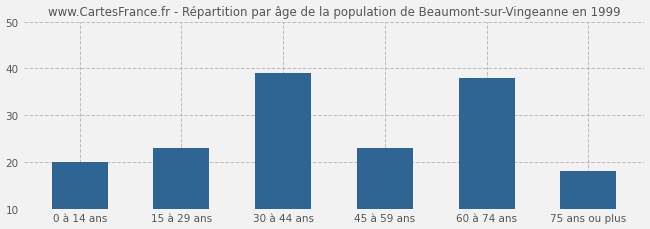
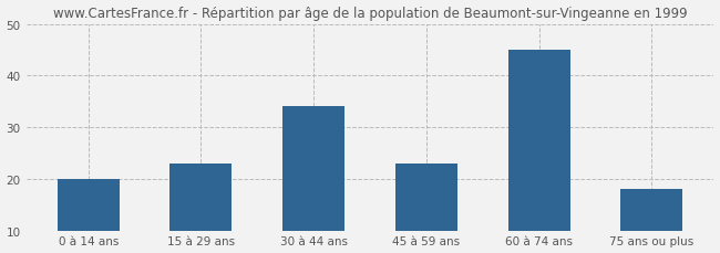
30 à 44 ans: 39 -> 34
60 à 74 ans: 38 -> 45
